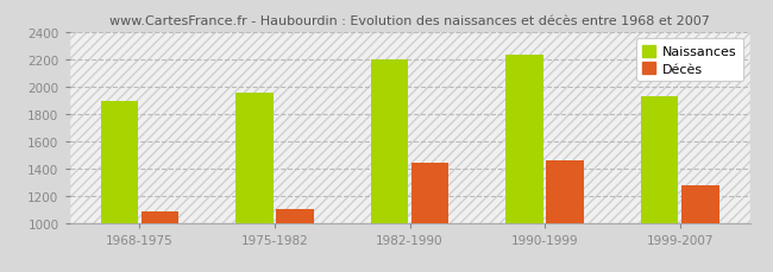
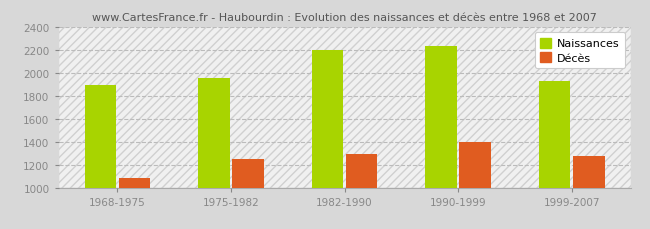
Décès/1975-1982: 1100 -> 1240
Décès/1982-1990: 1440 -> 1300
Décès/1990-1999: 1460 -> 1400
